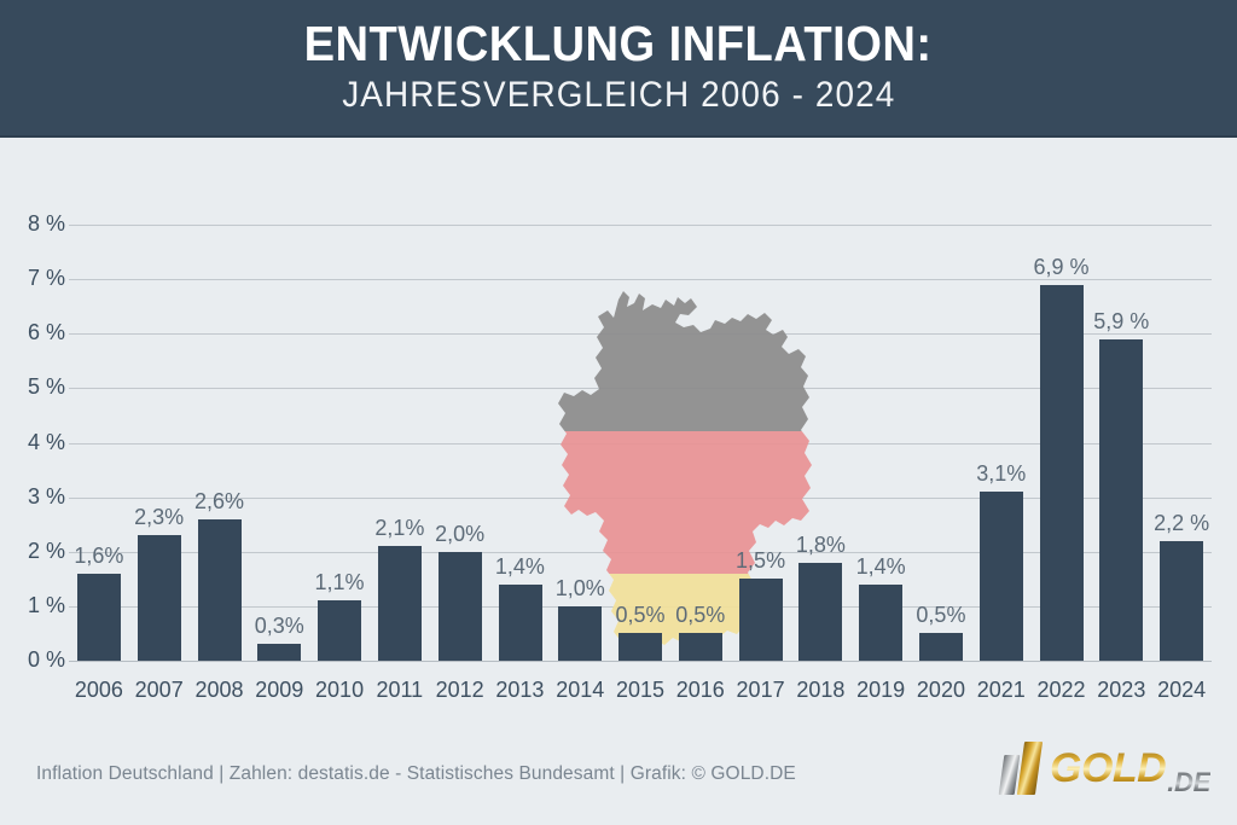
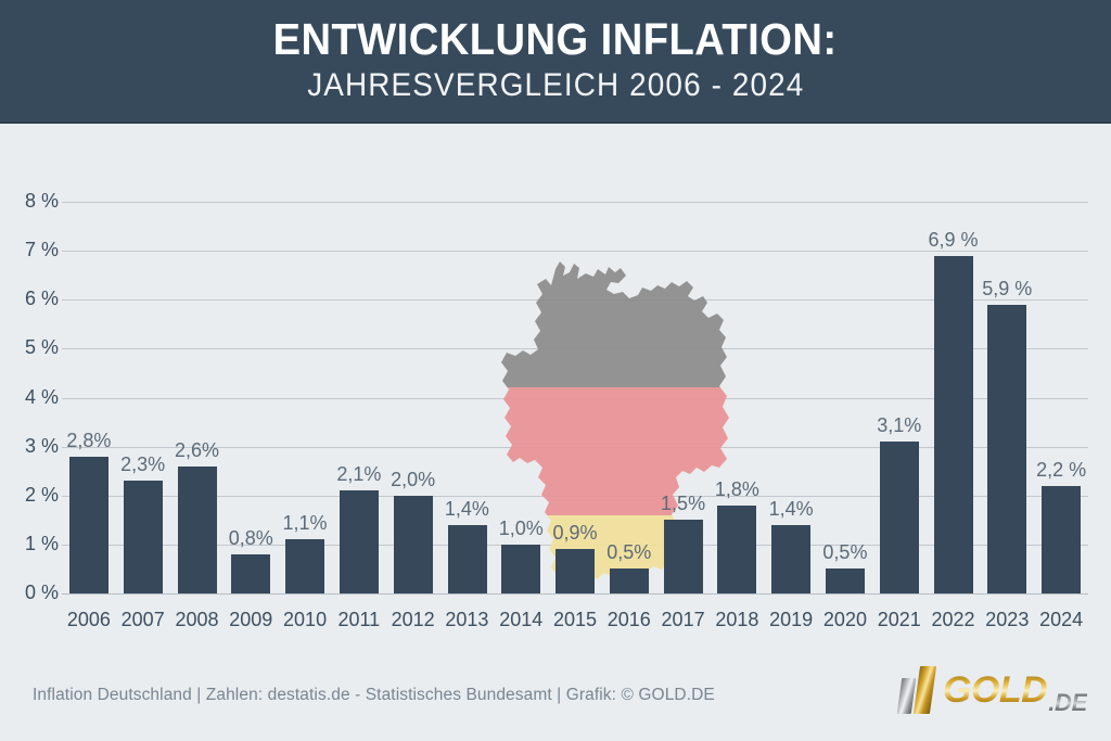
2006: 1,6% -> 2,8%
2009: 0,3% -> 0,8%
2015: 0,5% -> 0,9%
